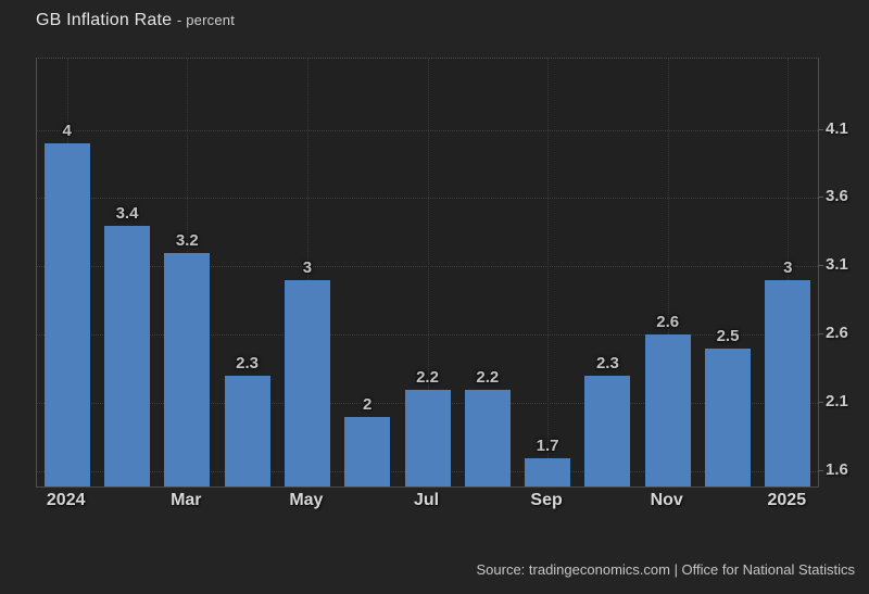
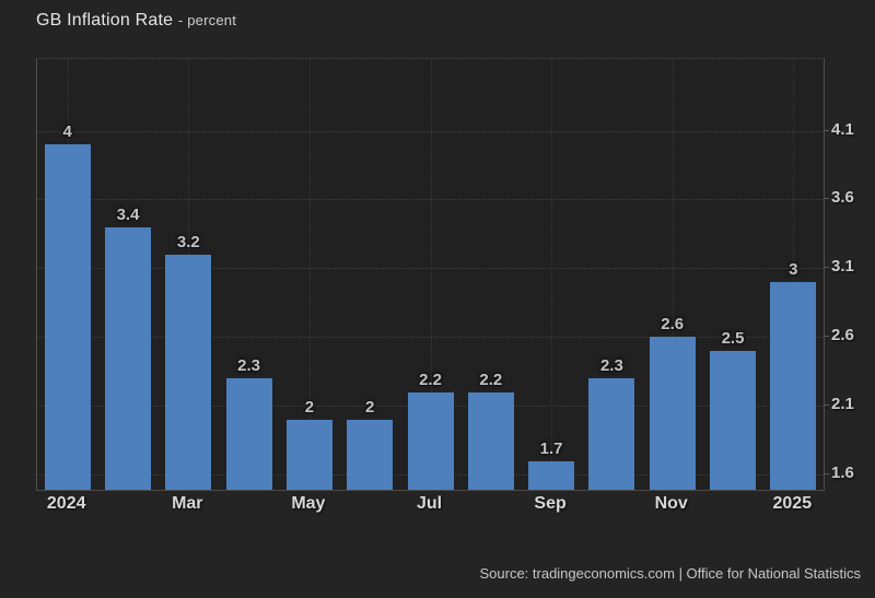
May: 3 -> 2
